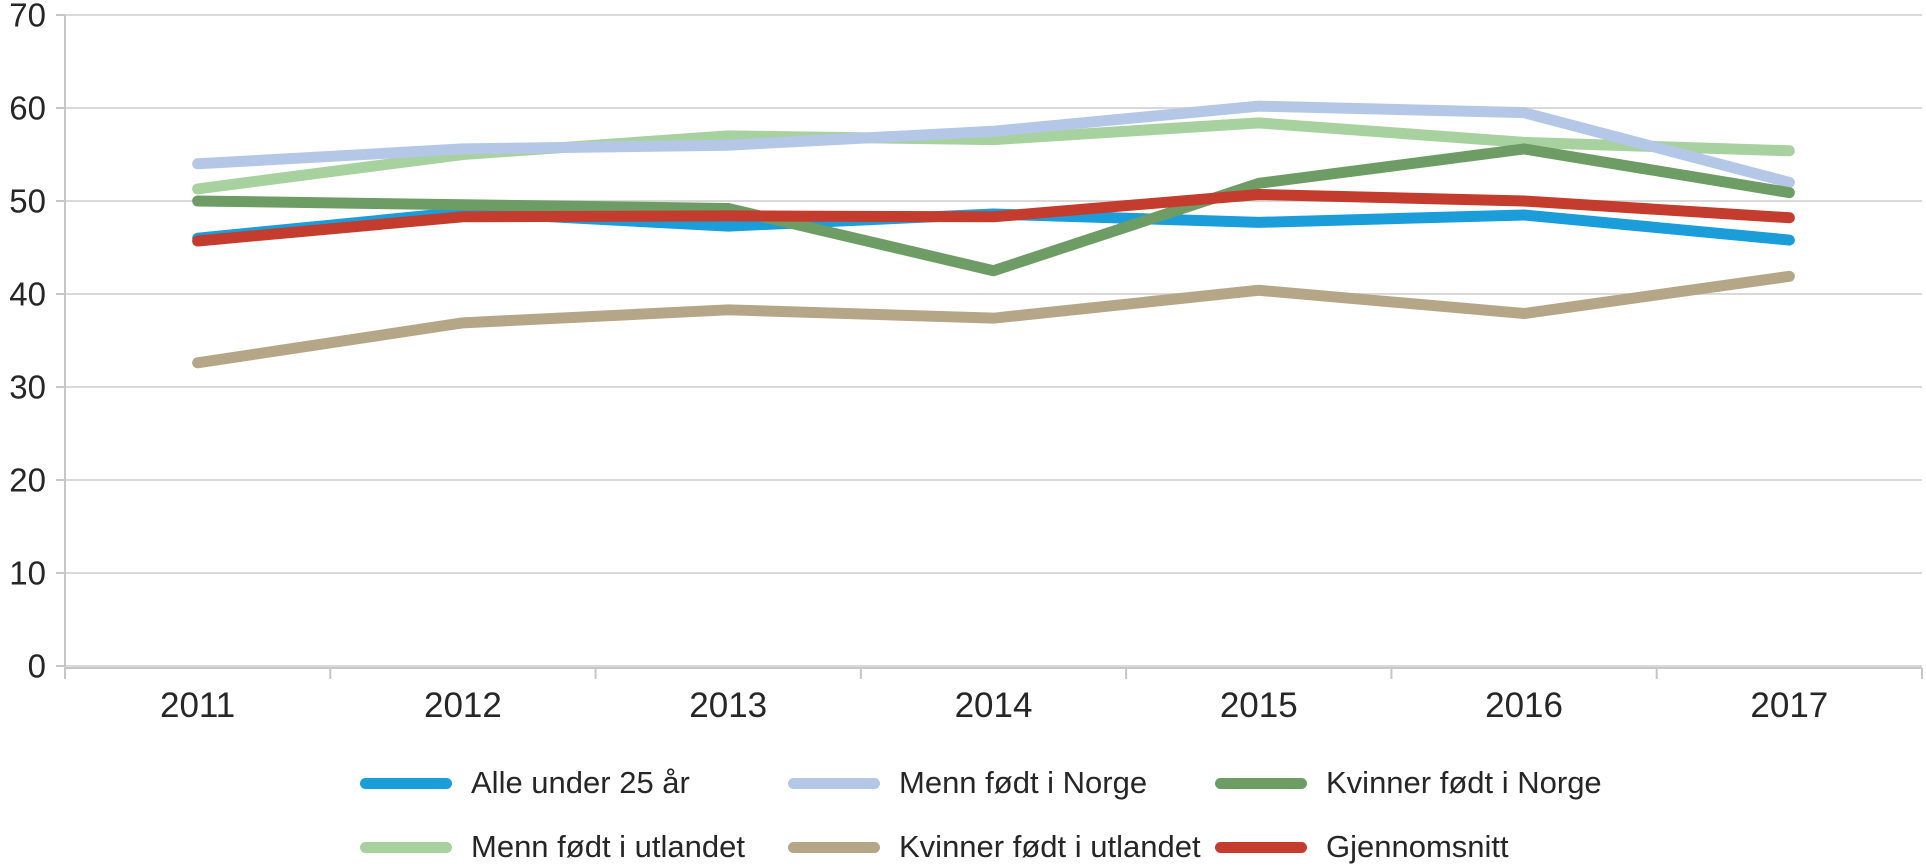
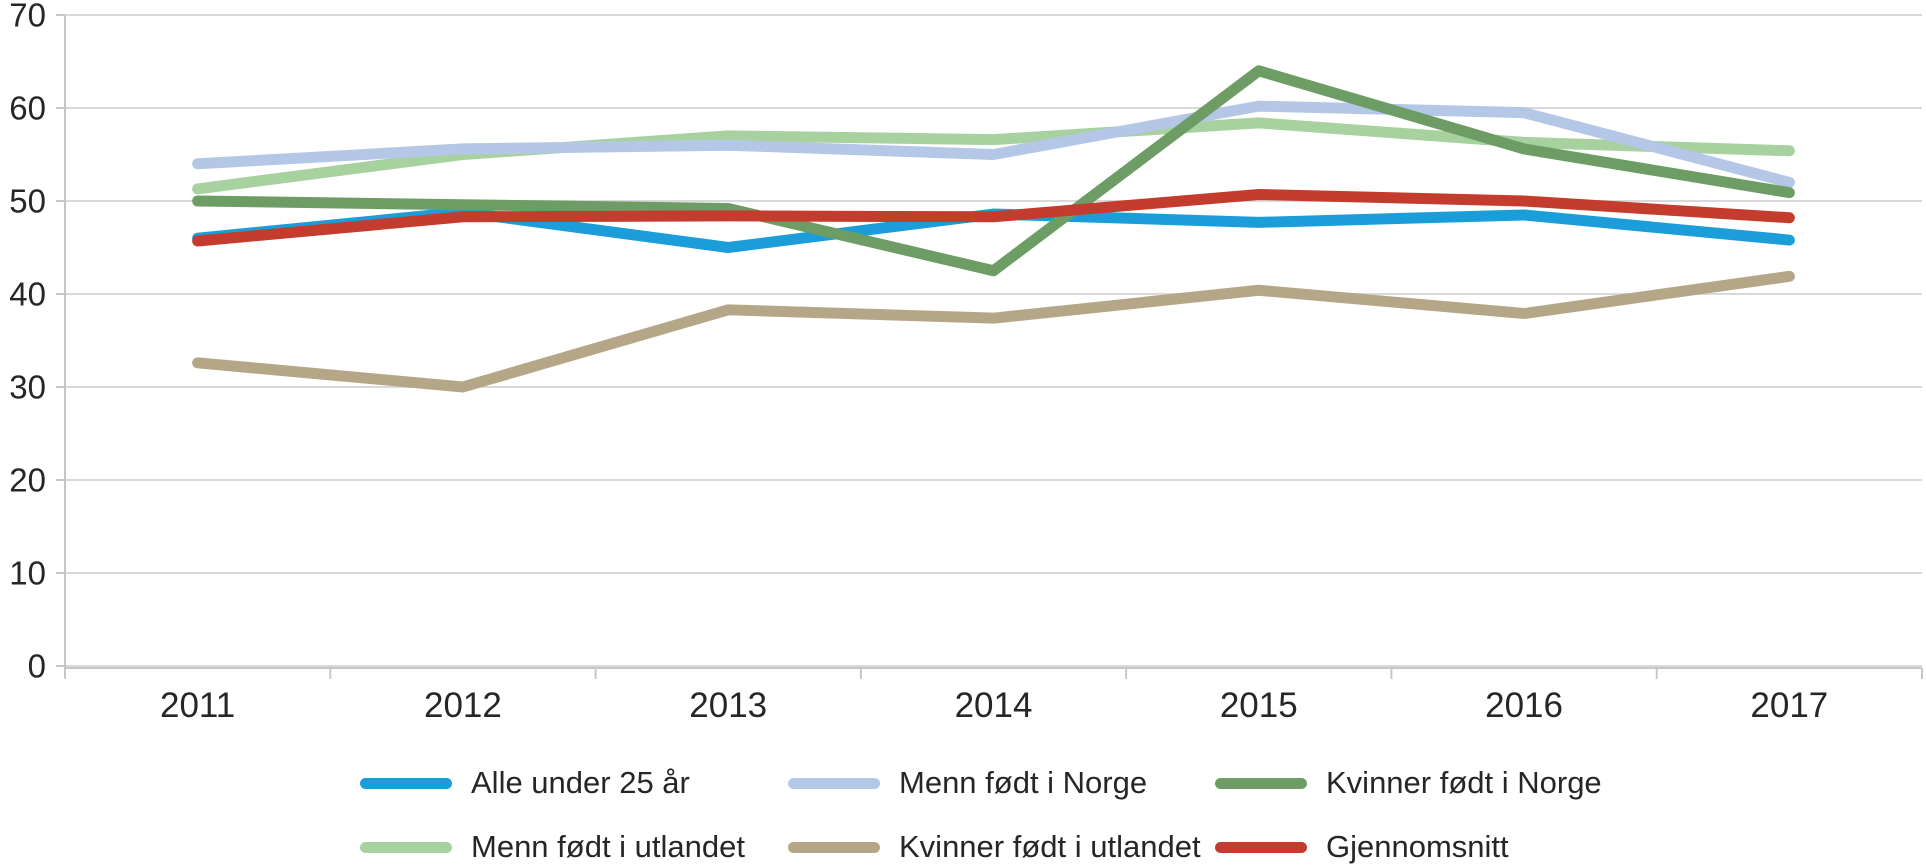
Kvinner født i utlandet/2012: 37 -> 30
Alle under 25 år/2013: 47 -> 45
Menn født i Norge/2014: 58 -> 55
Kvinner født i Norge/2015: 52 -> 64
